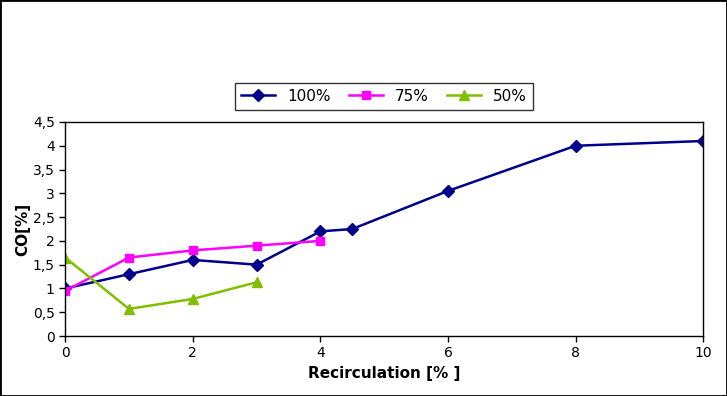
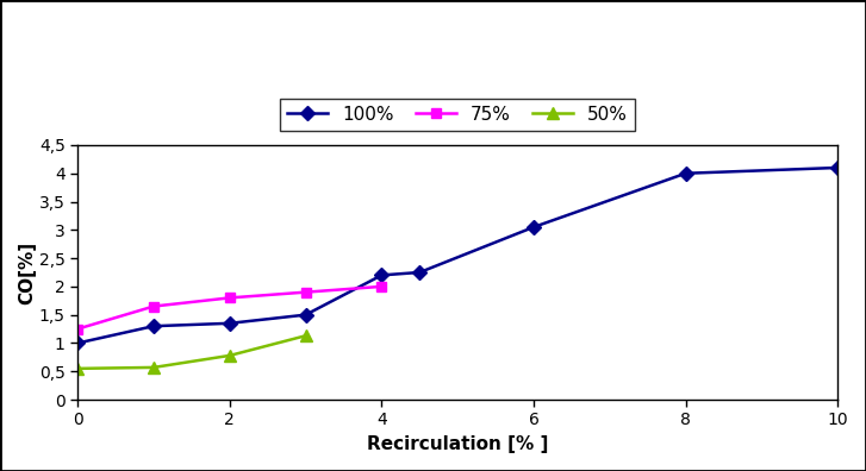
75%/0: 0,95 -> 1,25
50%/0: 1,65 -> 0,55
100%/2: 1,60 -> 1,35
